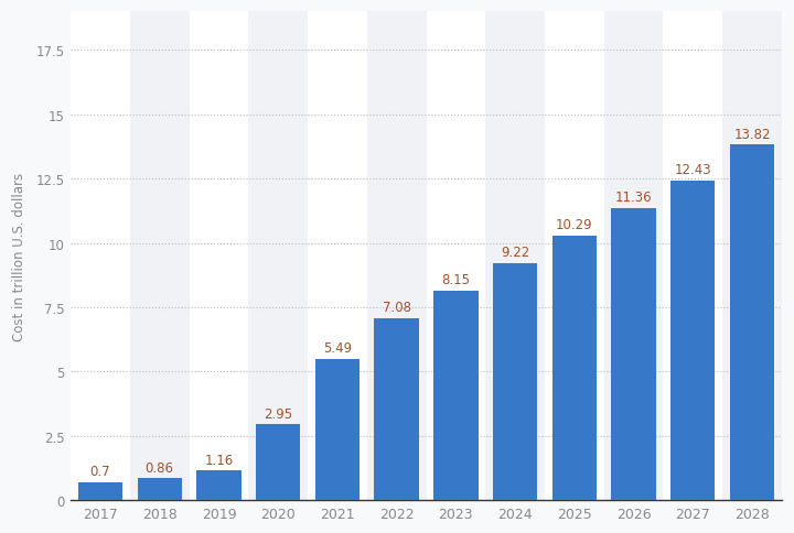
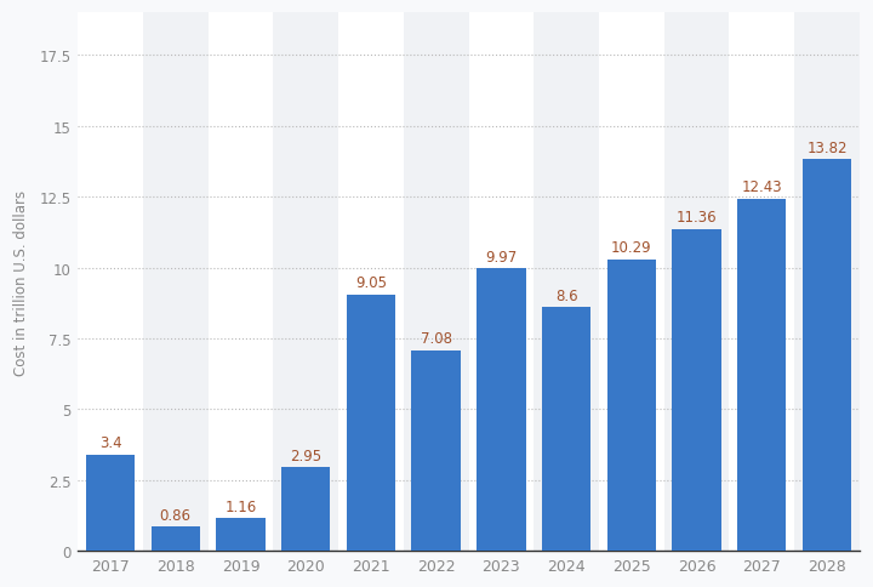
2017: 0.7 -> 3.4
2021: 5.49 -> 9.05
2023: 8.15 -> 9.97
2024: 9.22 -> 8.6
